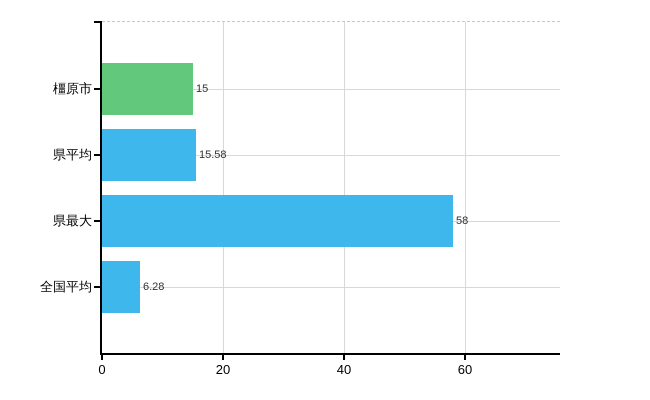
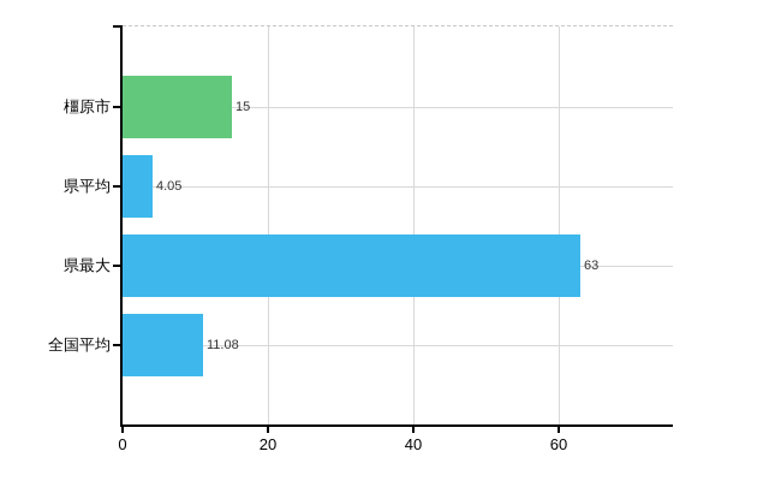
県平均: 15.58 -> 4.05
県最大: 58 -> 63
全国平均: 6.28 -> 11.08
